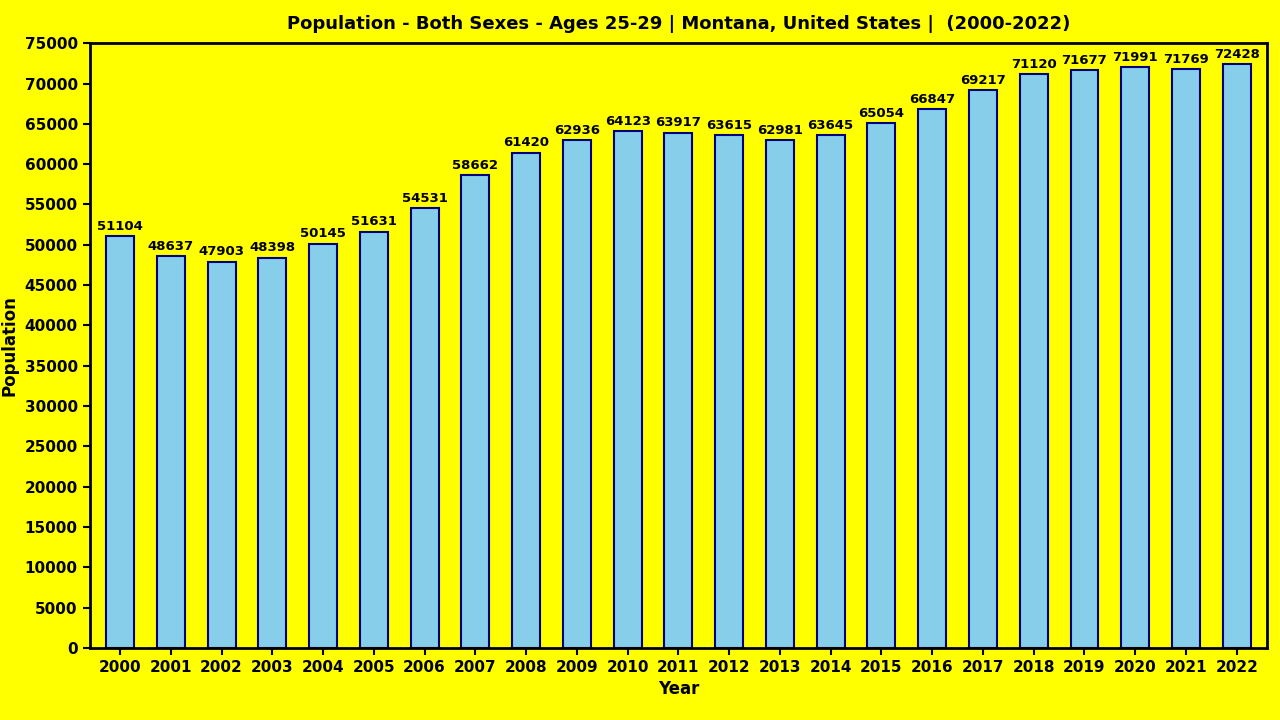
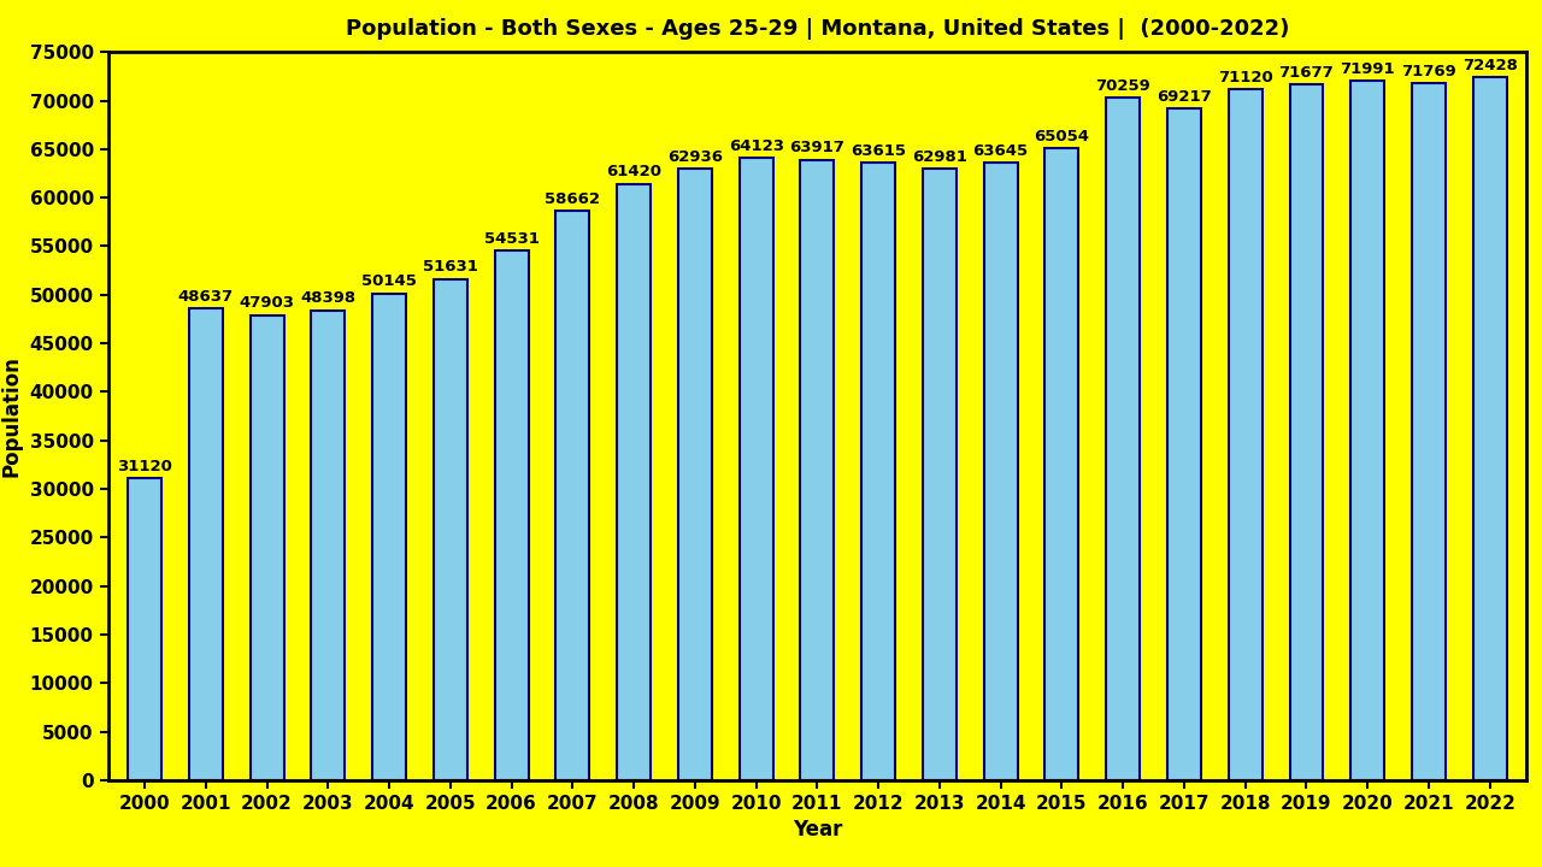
2000: 51104 -> 31120
2016: 66847 -> 70259
